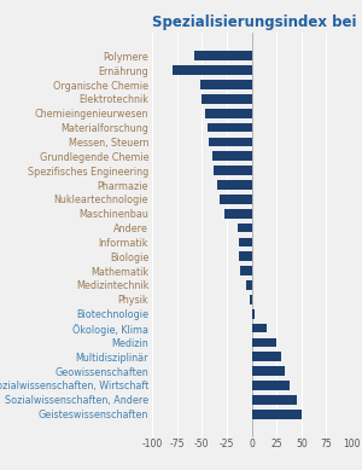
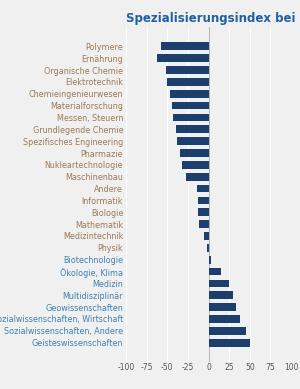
Ernährung: -80 -> -62
